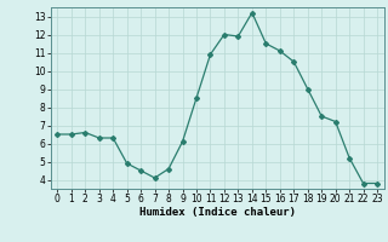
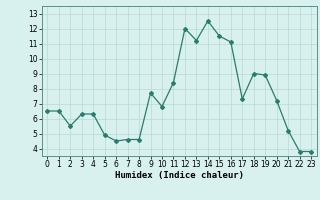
2: 6.6 -> 5.5
7: 4.1 -> 4.6
9: 6.1 -> 7.7
10: 8.5 -> 6.8
11: 10.9 -> 8.4
13: 11.9 -> 11.2
14: 13.2 -> 12.5
17: 10.5 -> 7.3
19: 7.5 -> 8.9
